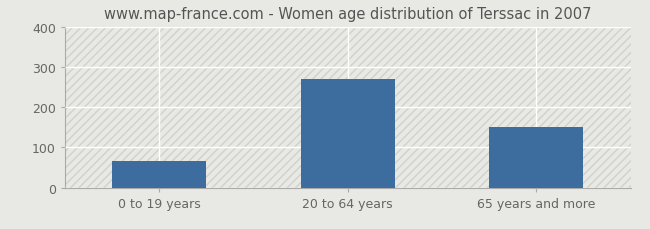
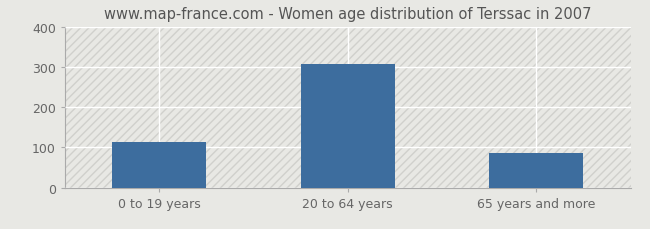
0 to 19 years: 65 -> 113
20 to 64 years: 270 -> 308
65 years and more: 150 -> 87
